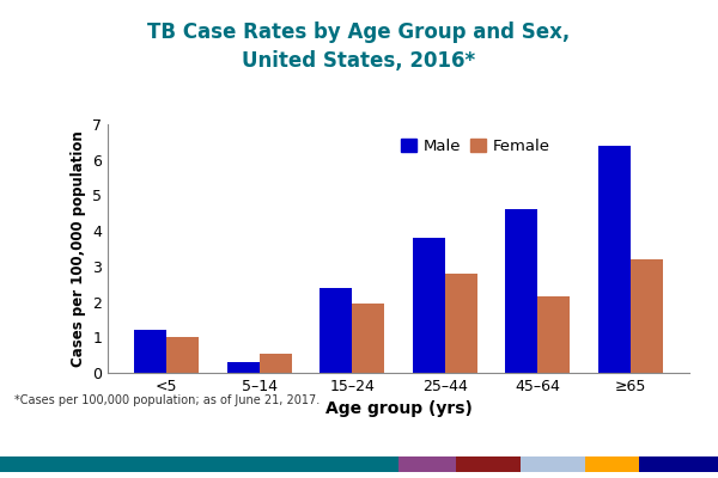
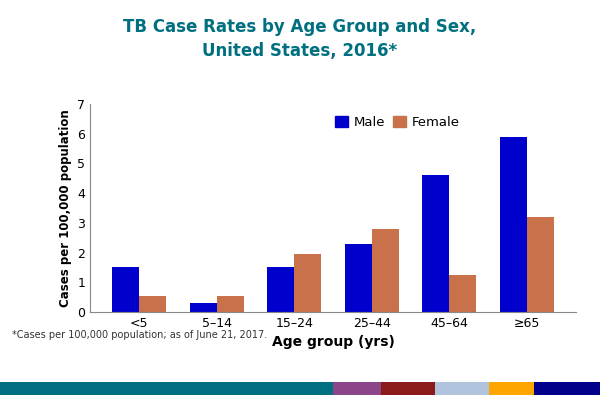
Male/<5: 1.2 -> 1.5
Female/<5: 1.00 -> 0.55
Male/15–24: 2.4 -> 1.5
Male/25–44: 3.8 -> 2.3
Female/45–64: 2.15 -> 1.25
Male/≥65: 6.4 -> 5.9
